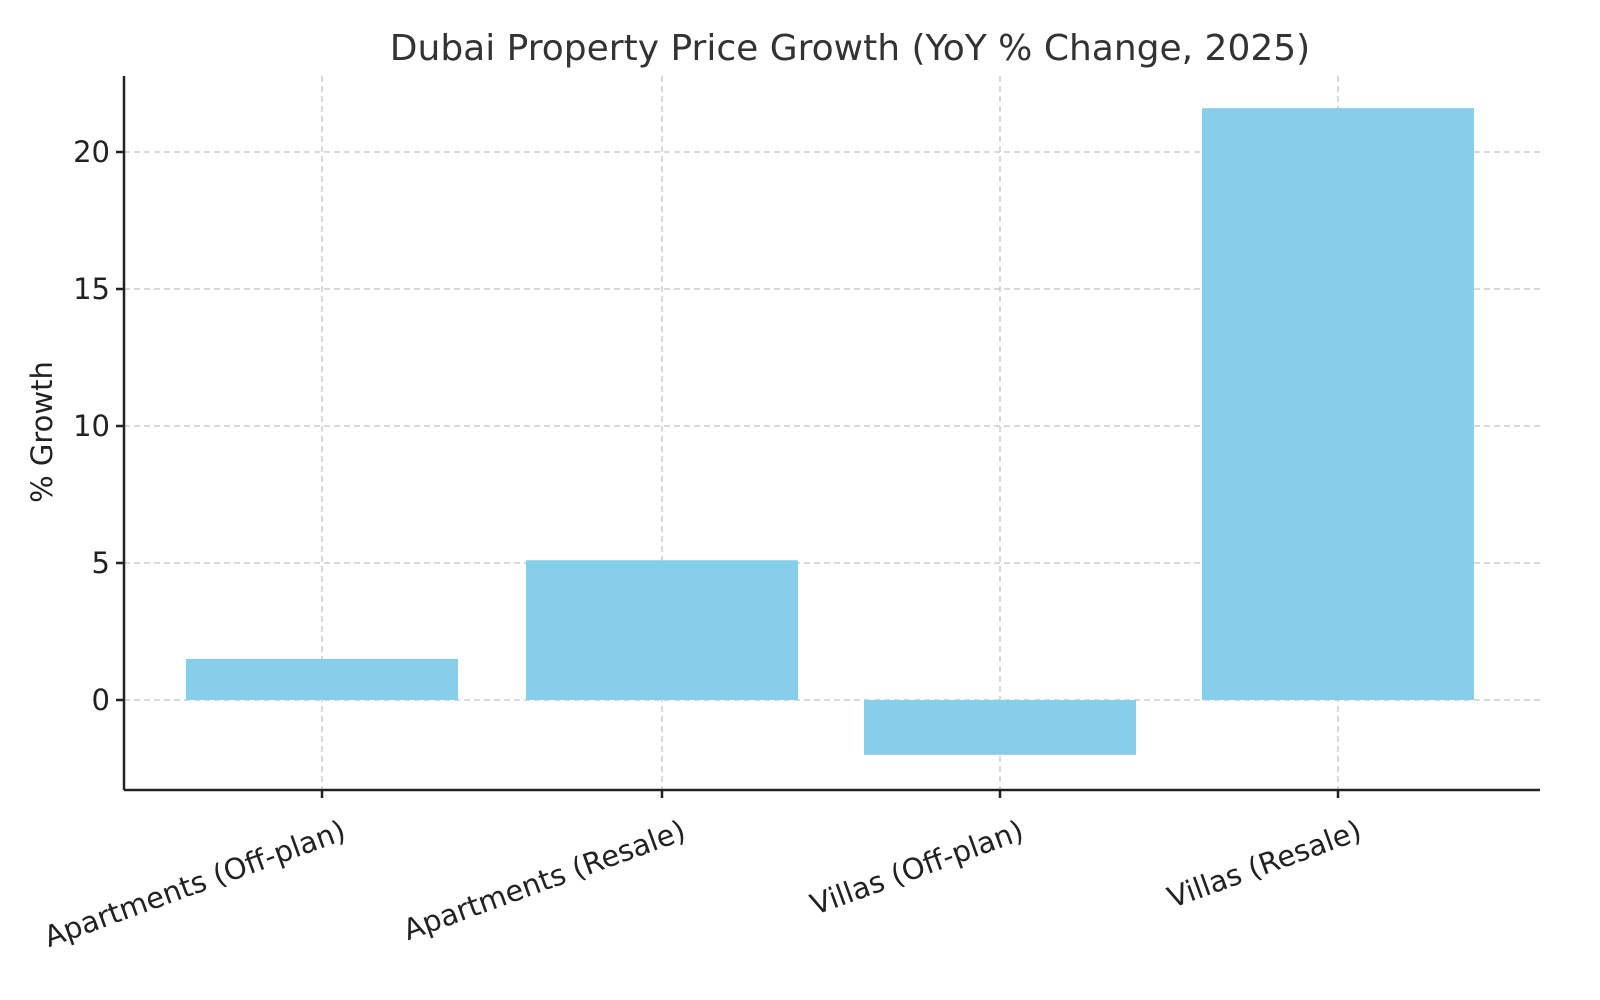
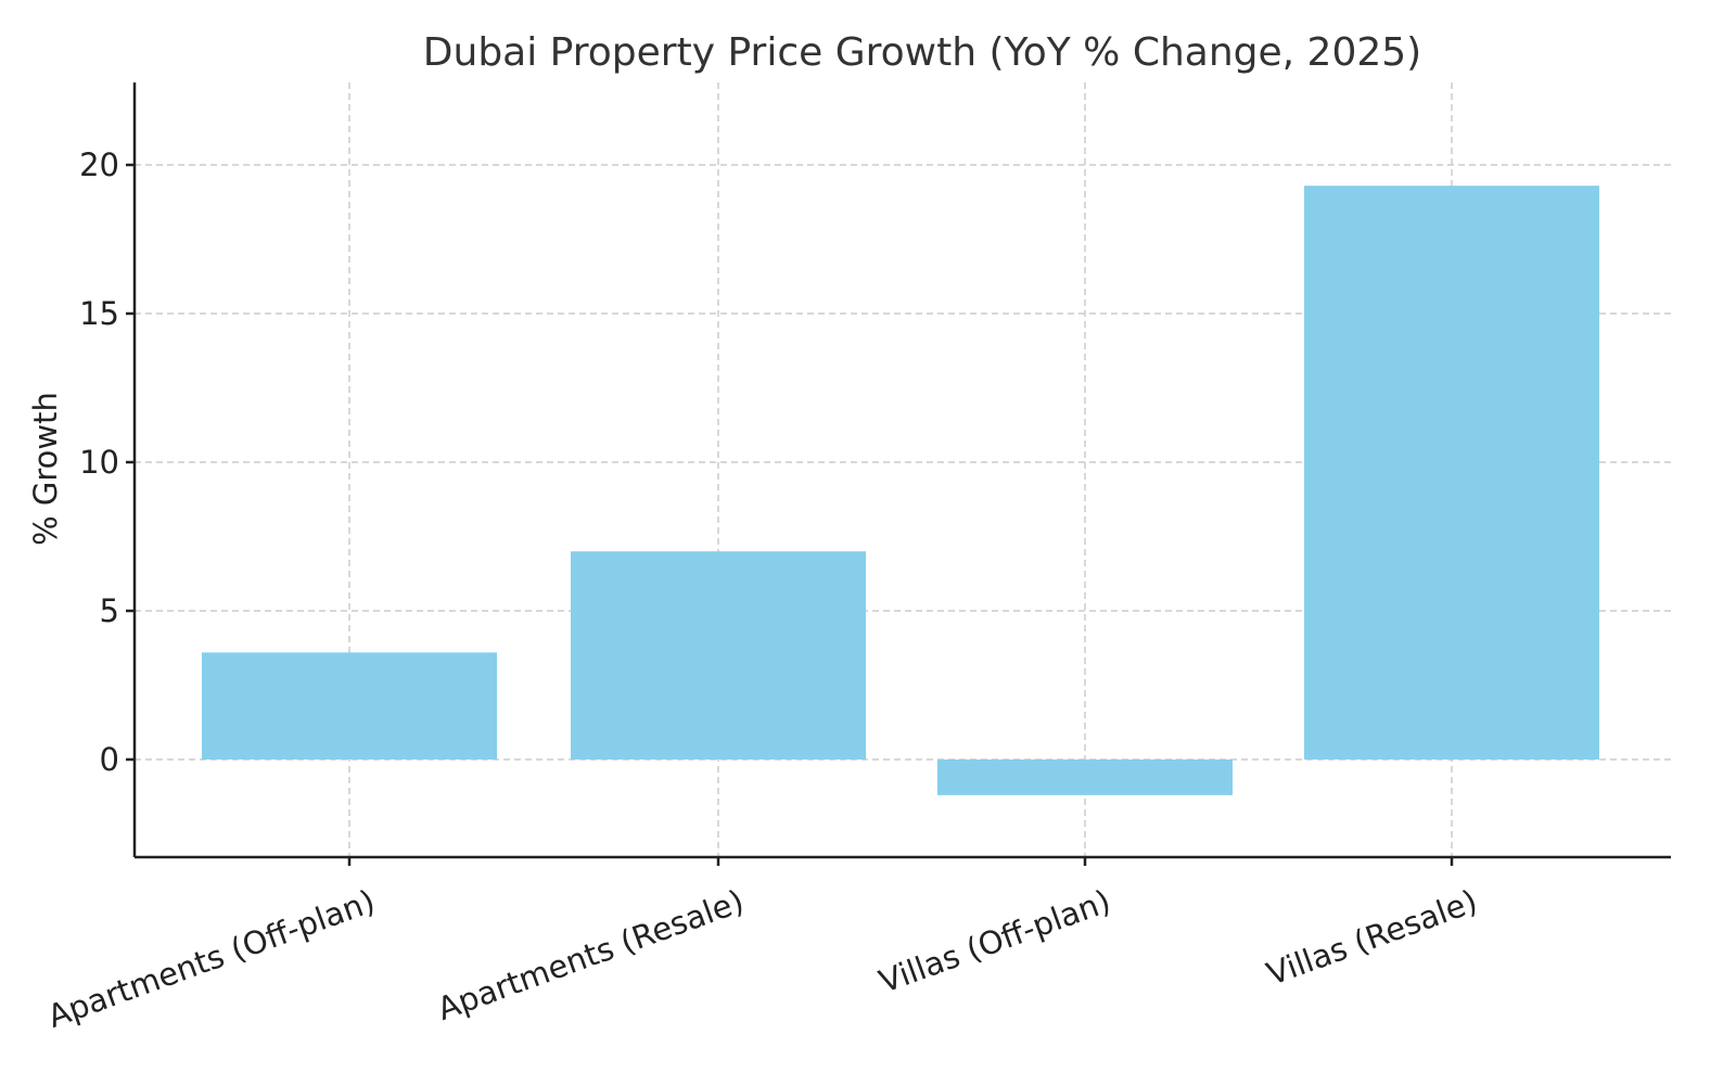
Apartments (Off-plan): 1.5 -> 3.6
Apartments (Resale): 5.1 -> 7.0
Villas (Off-plan): -2.0 -> -1.2
Villas (Resale): 21.6 -> 19.3
